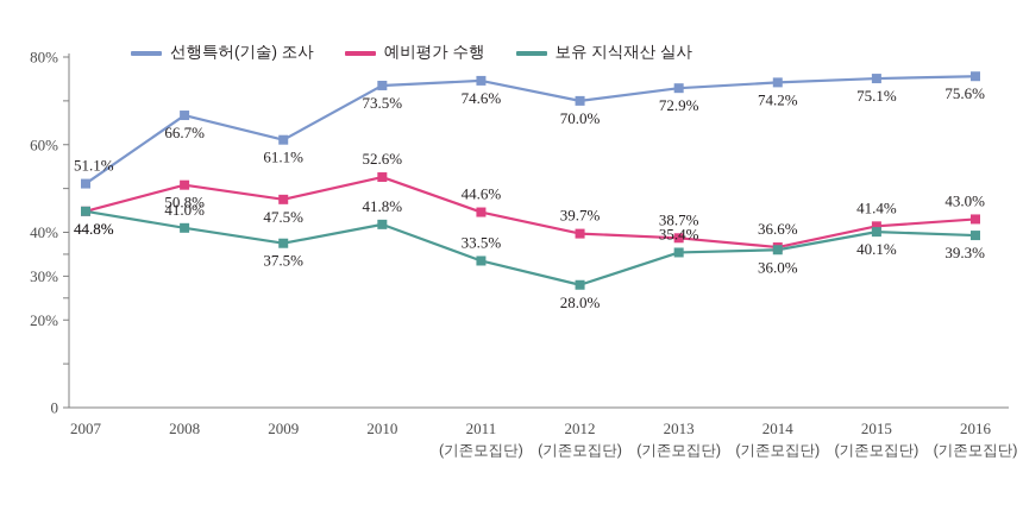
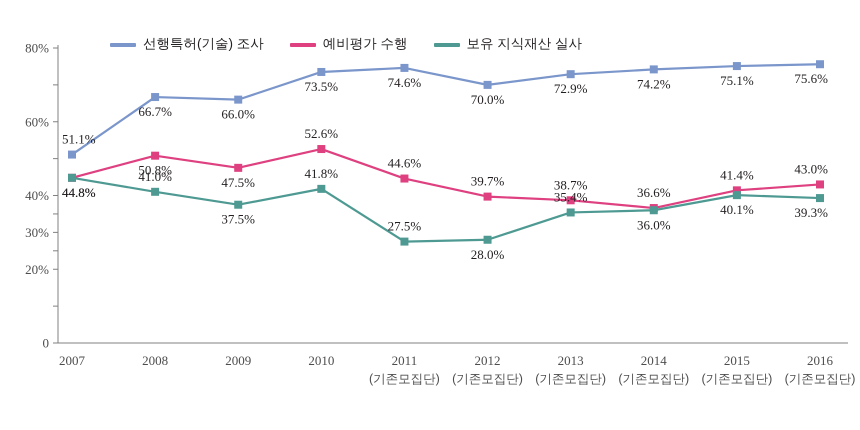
선행특허(기술) 조사/2009: 61.1% -> 66.0%
보유 지식재산 실사/2011: 33.5% -> 27.5%
